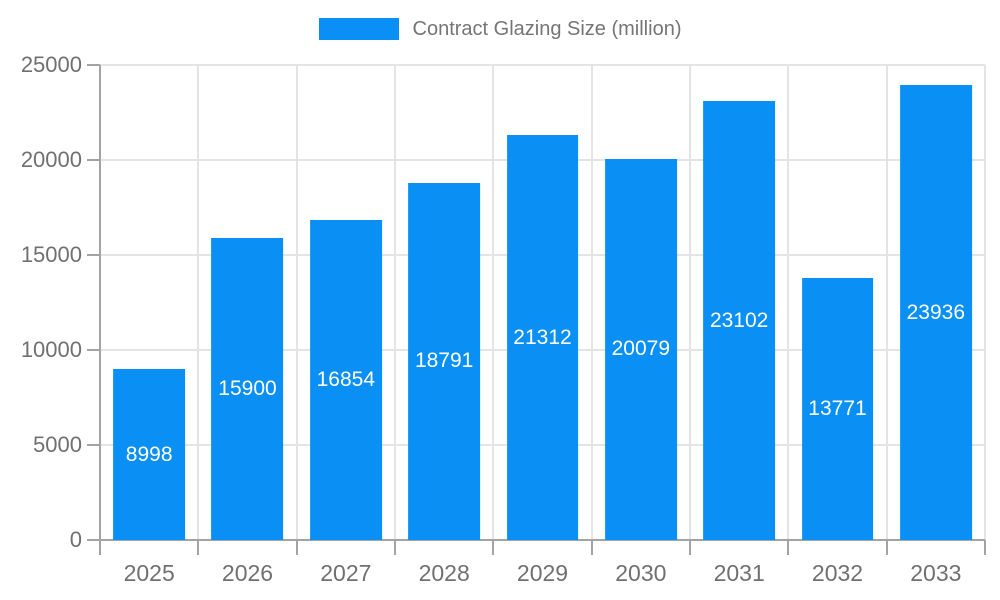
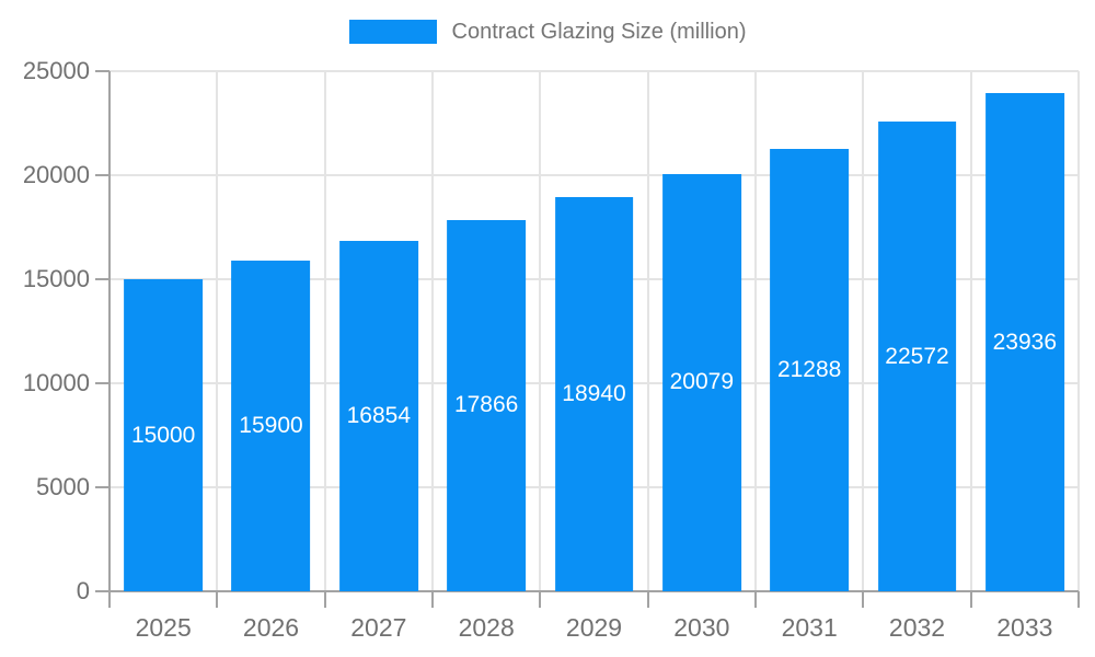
2025: 8998 -> 15000
2028: 18791 -> 17866
2029: 21312 -> 18940
2031: 23102 -> 21288
2032: 13771 -> 22572
